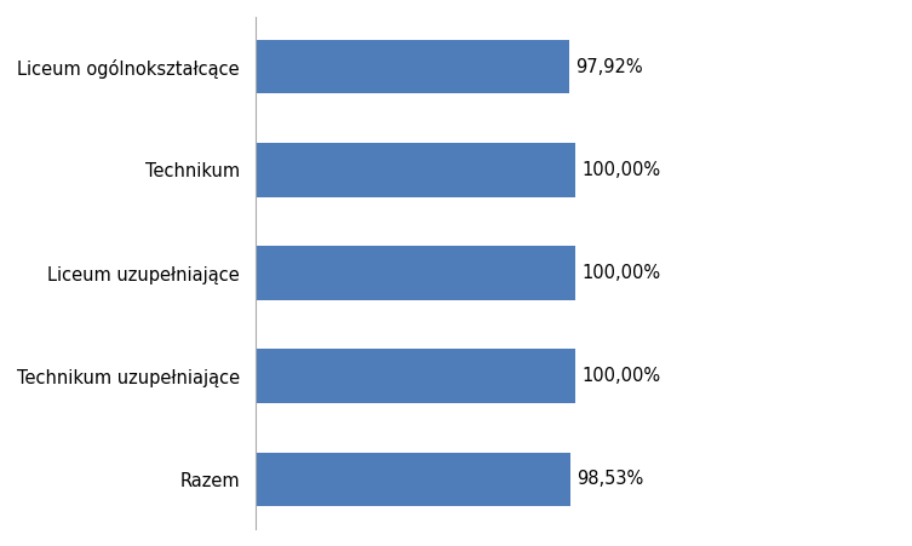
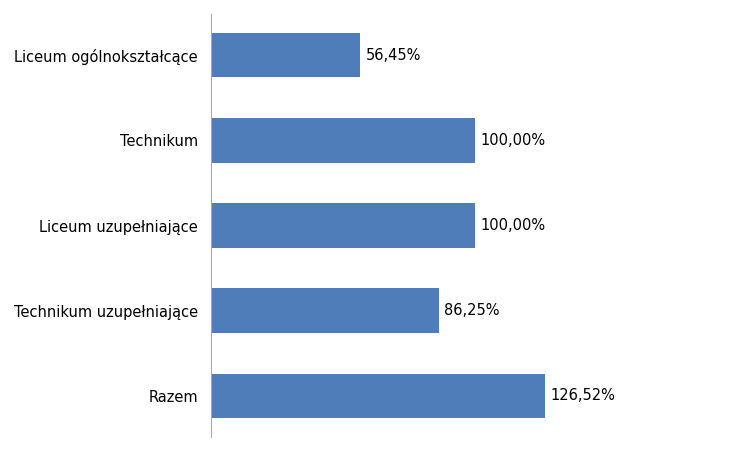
Liceum ogólnokształcące: 97,92% -> 56,45%
Technikum uzupełniające: 100,00% -> 86,25%
Razem: 98,53% -> 126,52%
